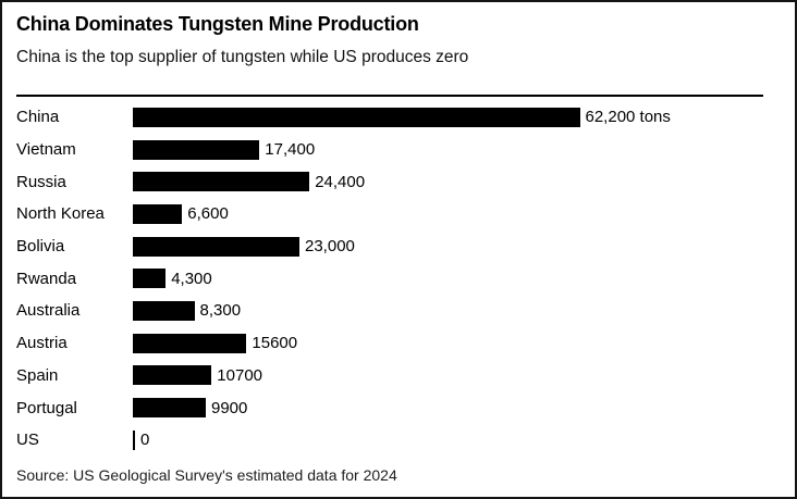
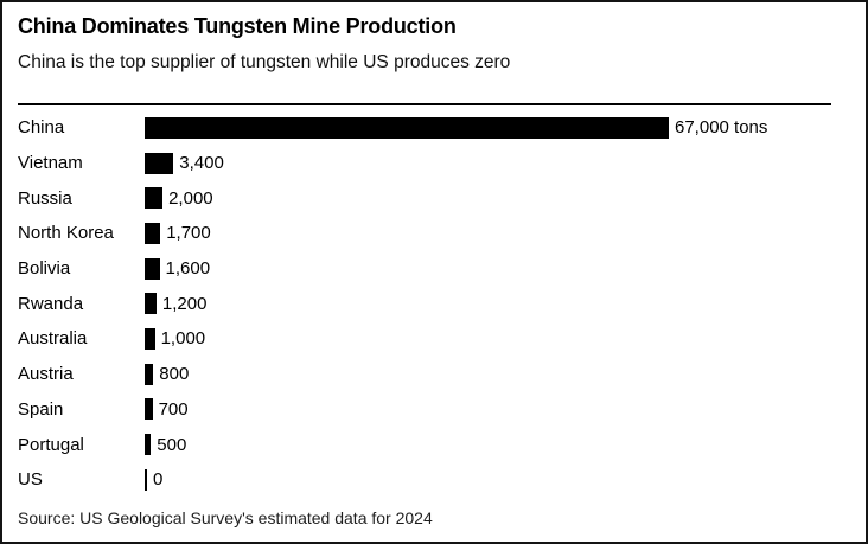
China: 62,200 -> 67,000
Vietnam: 17,400 -> 3,400
Russia: 24,400 -> 2,000
North Korea: 6,600 -> 1,700
Bolivia: 23,000 -> 1,600
Rwanda: 4,300 -> 1,200
Australia: 8,300 -> 1,000
Austria: 15600 -> 800
Spain: 10700 -> 700
Portugal: 9900 -> 500
